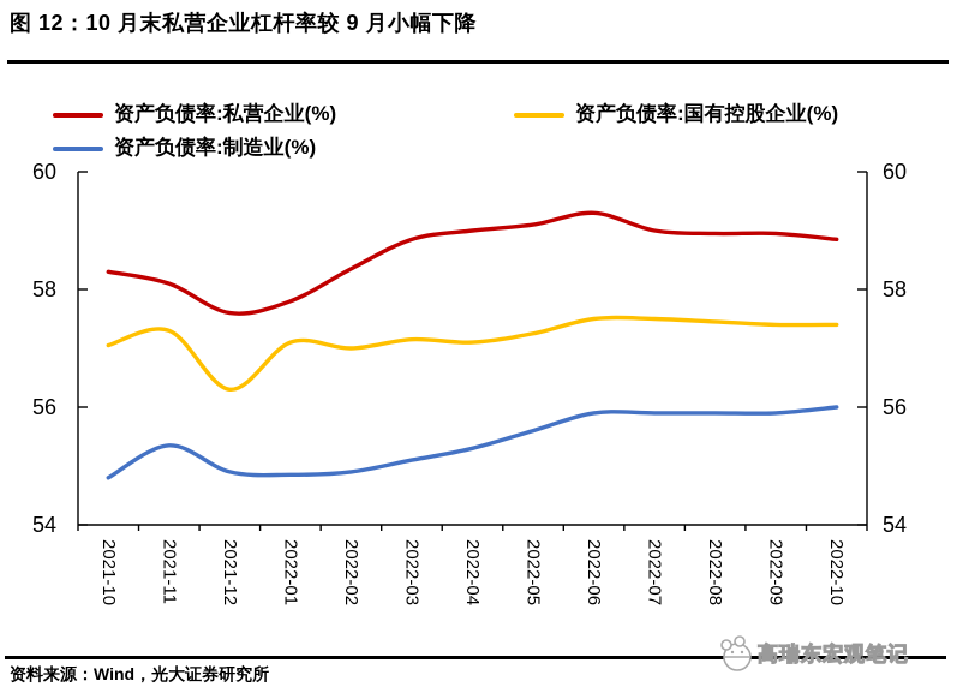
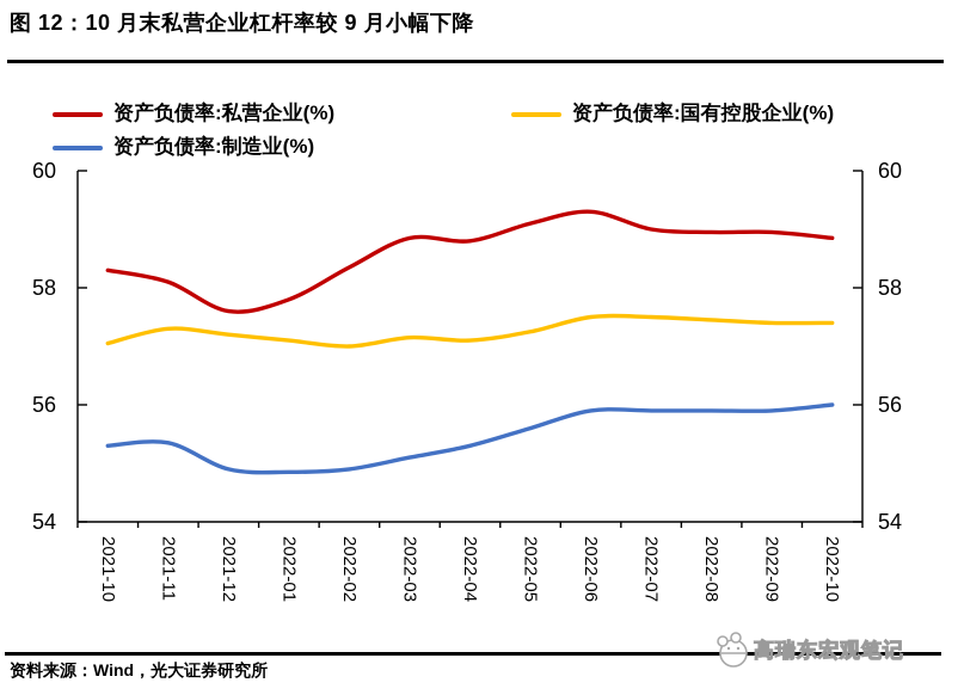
资产负债率:制造业(%)/2021-10: 54.8 -> 55.3
资产负债率:国有控股企业(%)/2021-12: 56.3 -> 57.2
资产负债率:私营企业(%)/2022-04: 59.0 -> 58.8
